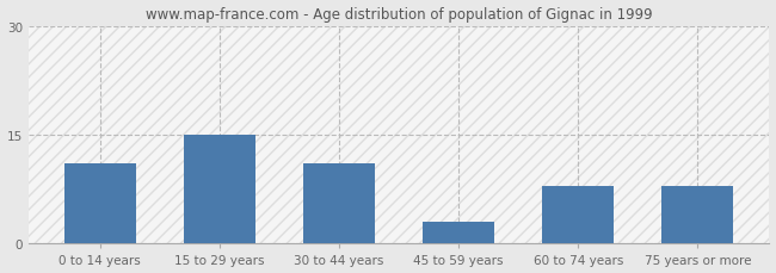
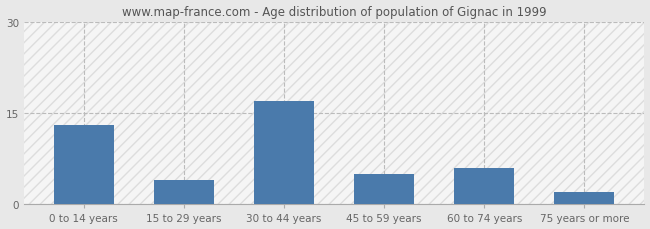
0 to 14 years: 11 -> 13
15 to 29 years: 15 -> 4
30 to 44 years: 11 -> 17
45 to 59 years: 3 -> 5
60 to 74 years: 8 -> 6
75 years or more: 8 -> 2
